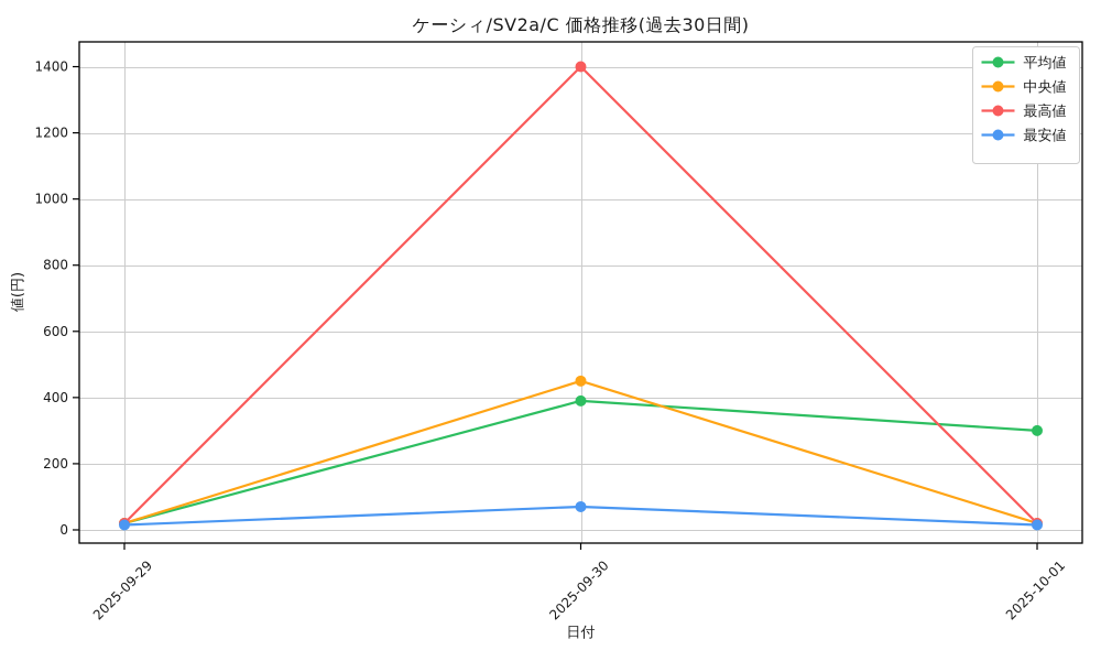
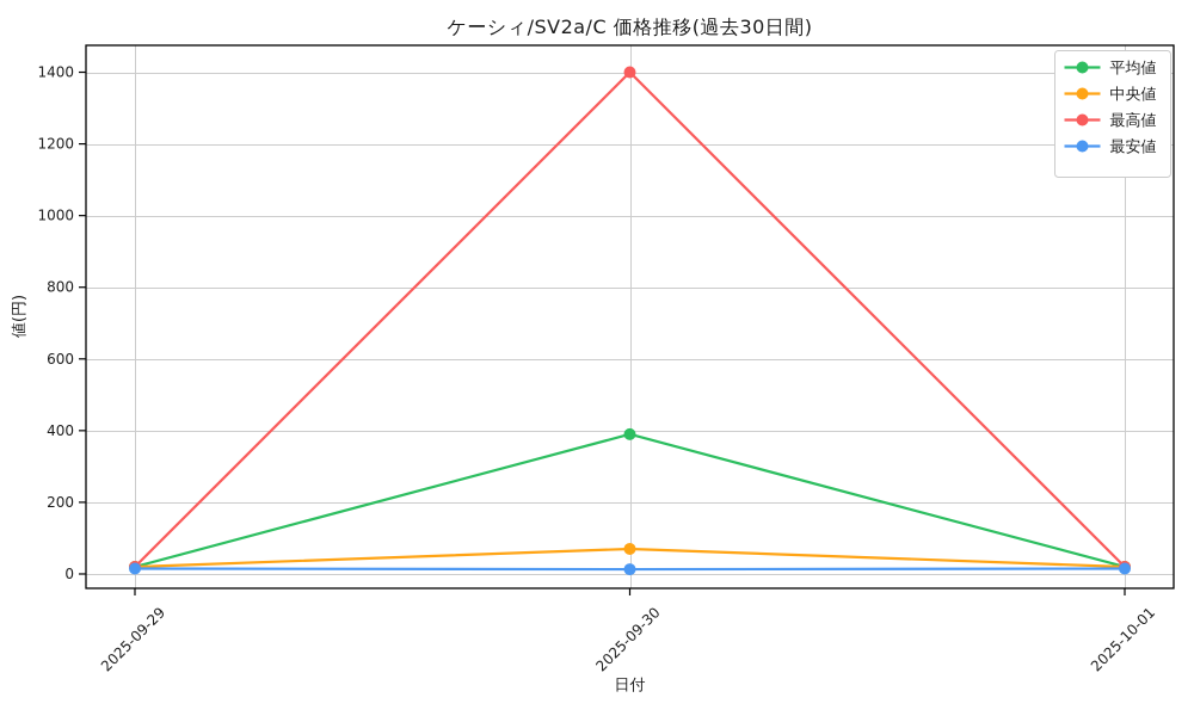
中央値/2025-09-30: 450 -> 70
最安値/2025-09-30: 70 -> 10
平均値/2025-10-01: 300 -> 20
